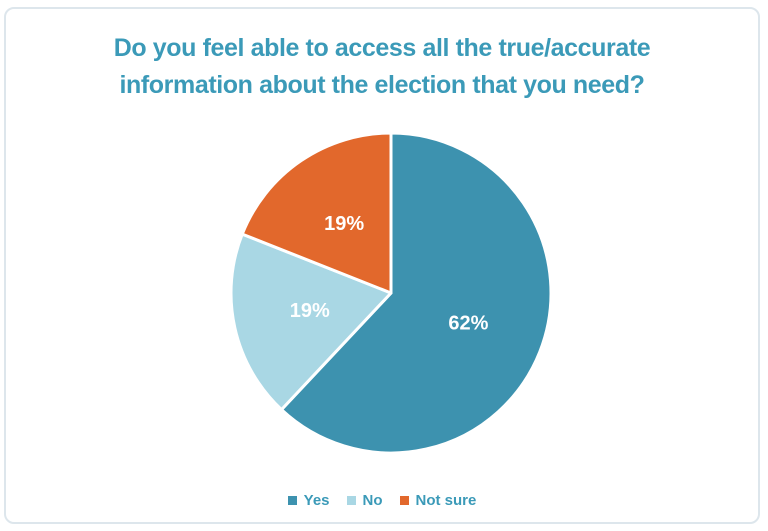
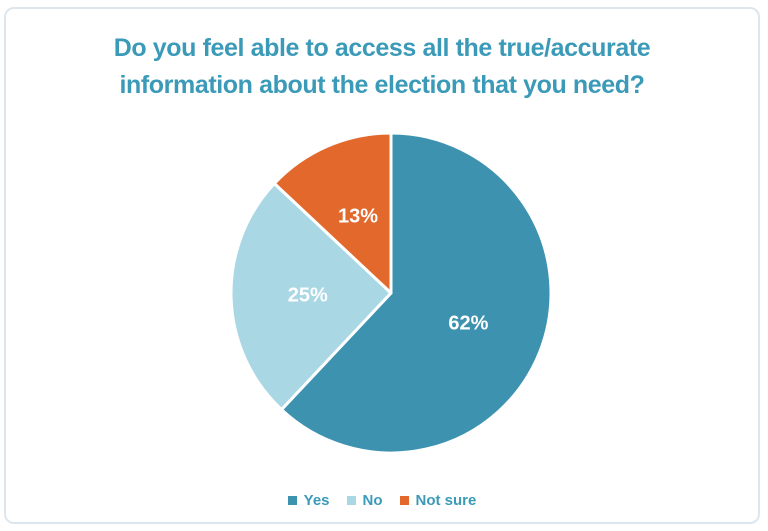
No: 19% -> 25%
Not sure: 19% -> 13%
